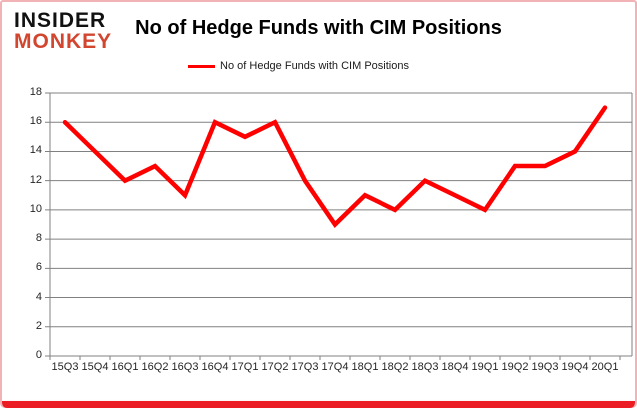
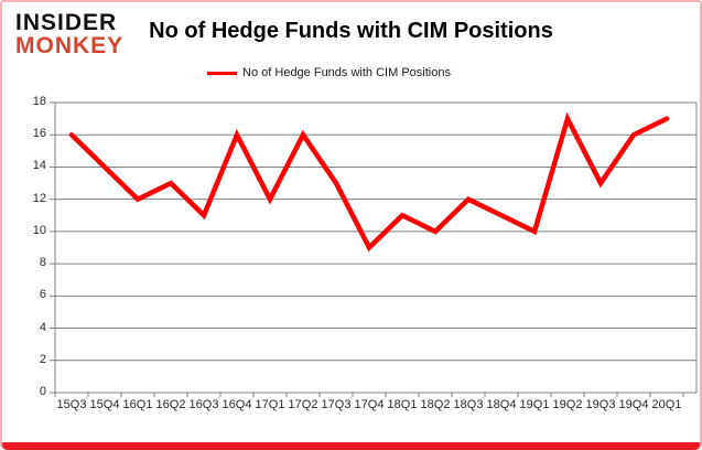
17Q1: 15 -> 12
17Q3: 12 -> 13
19Q2: 13 -> 17
19Q4: 14 -> 16
